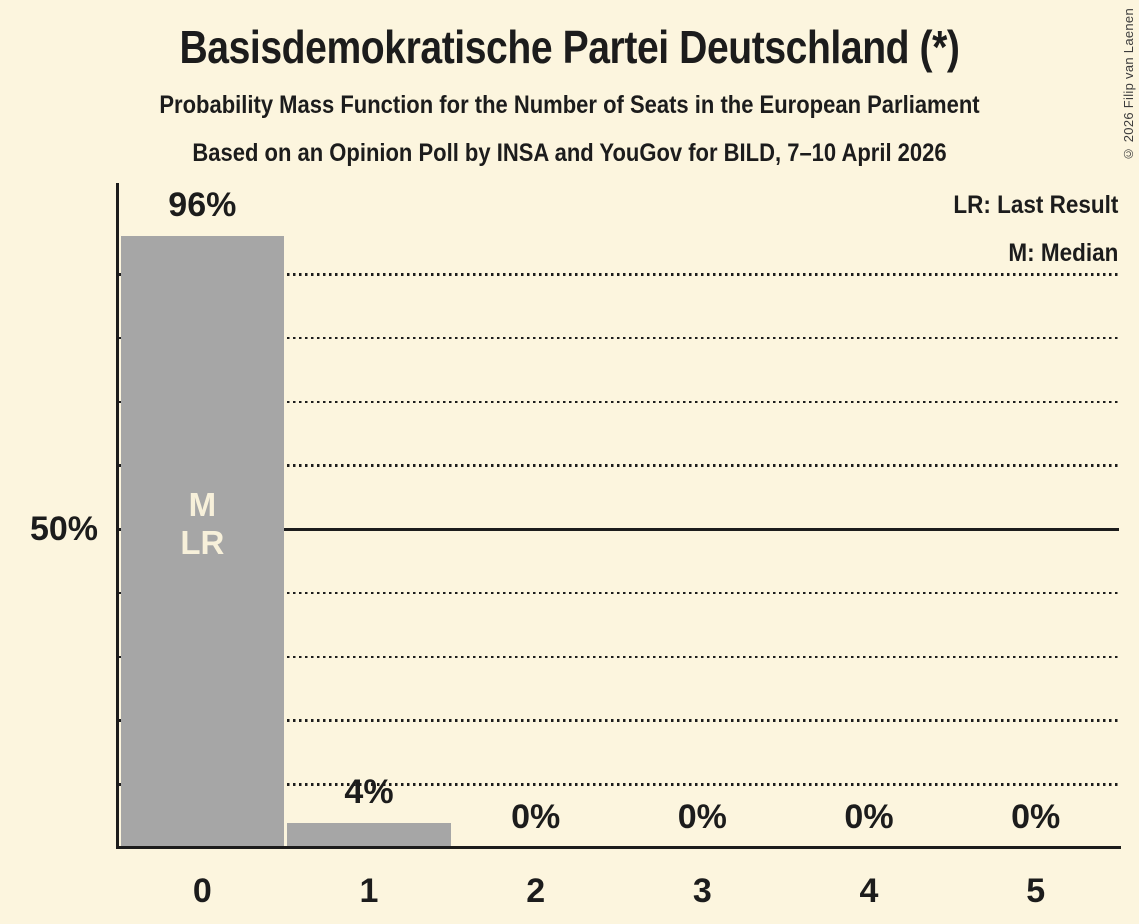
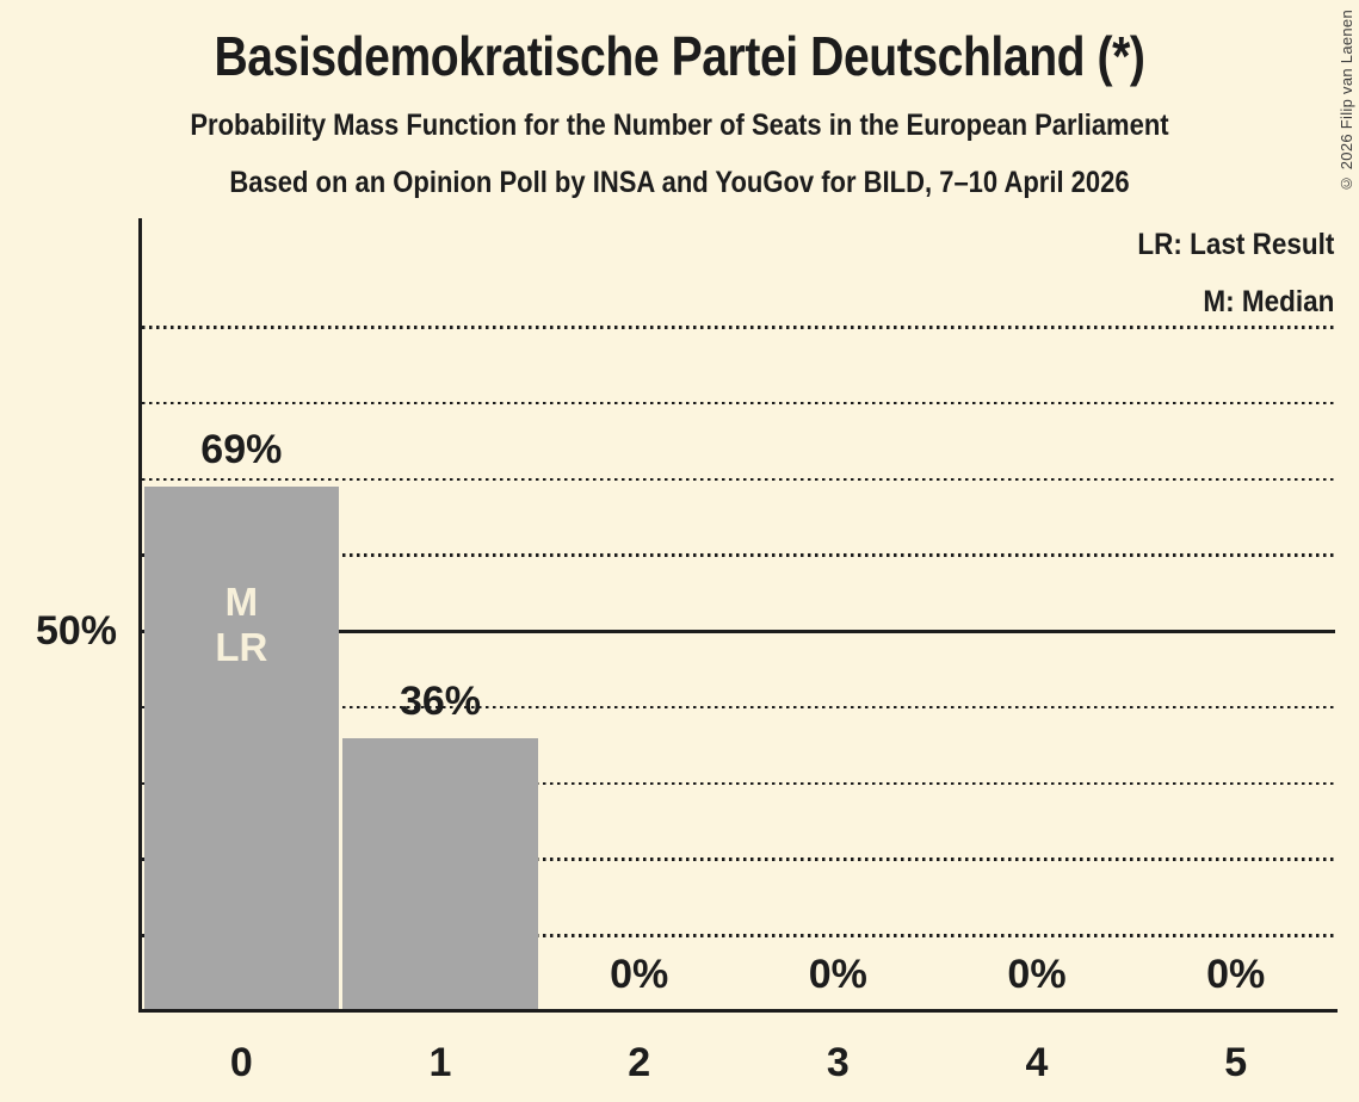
0: 96% -> 69%
1: 4% -> 36%
